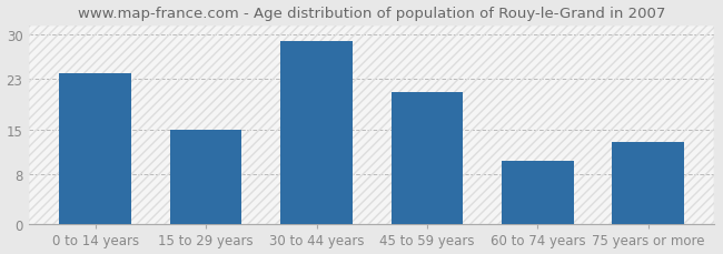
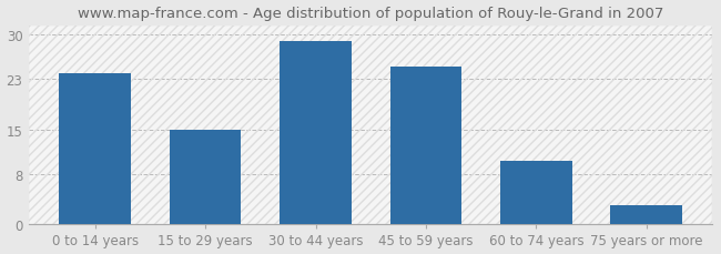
45 to 59 years: 21 -> 25
75 years or more: 13 -> 3
